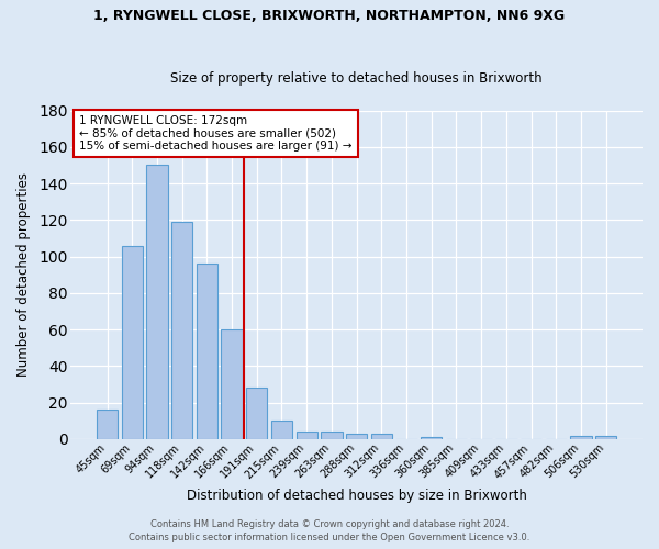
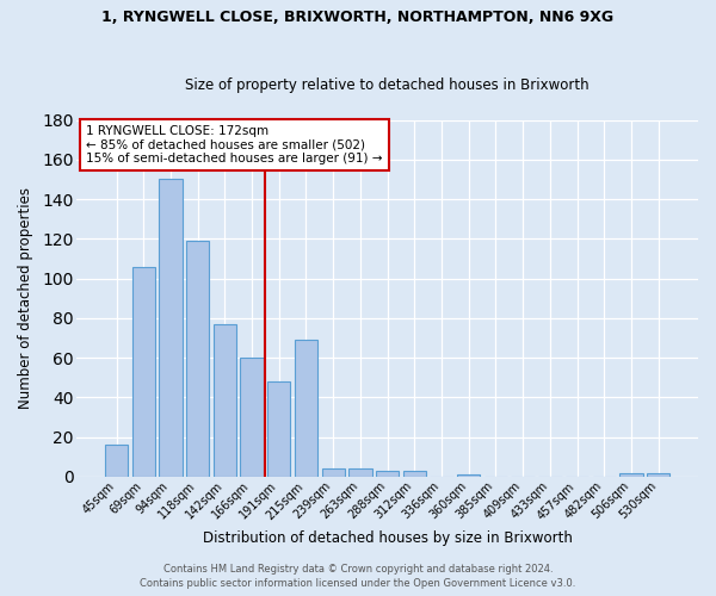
142sqm: 96 -> 77
191sqm: 28 -> 48
215sqm: 10 -> 69
